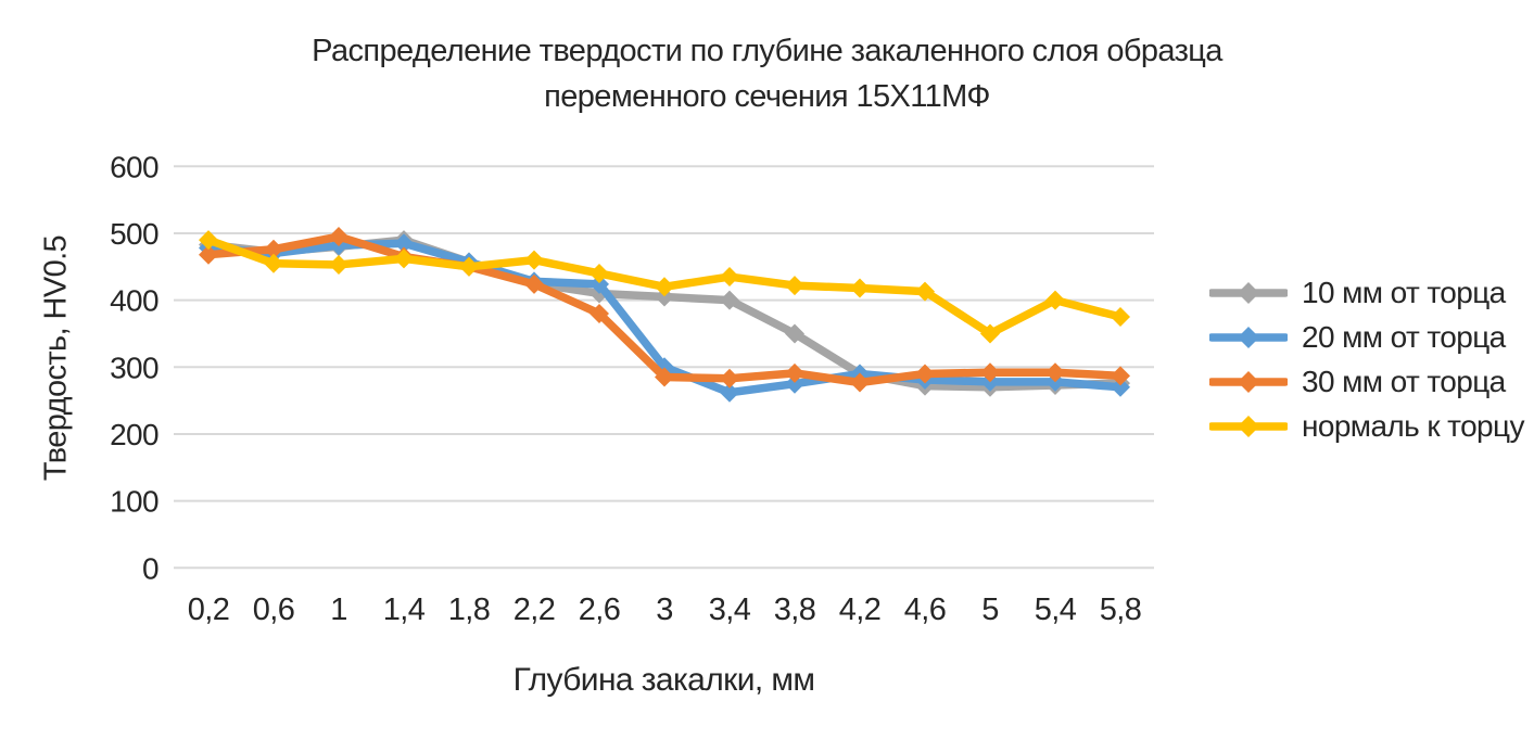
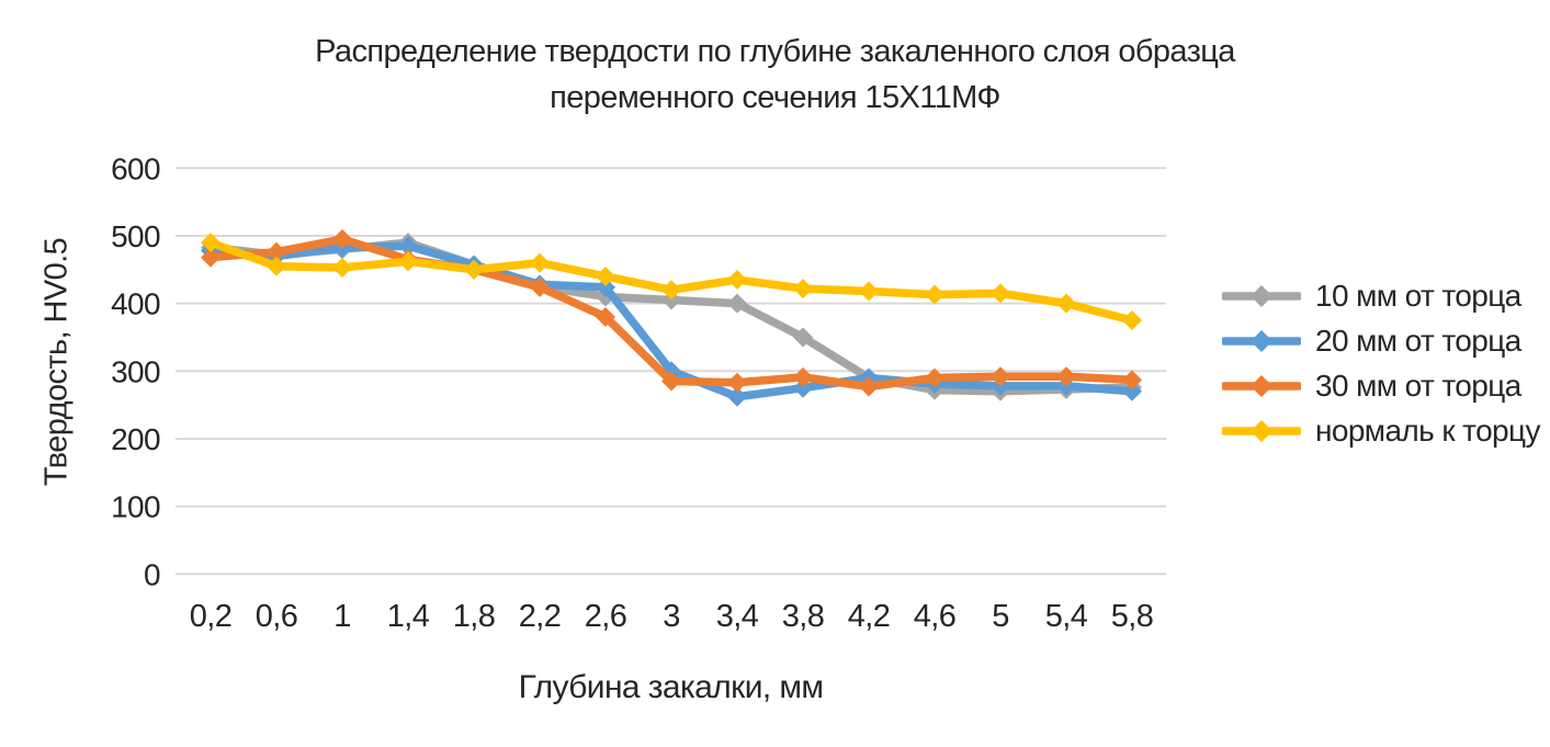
нормаль к торцу/5: 350 -> 420
